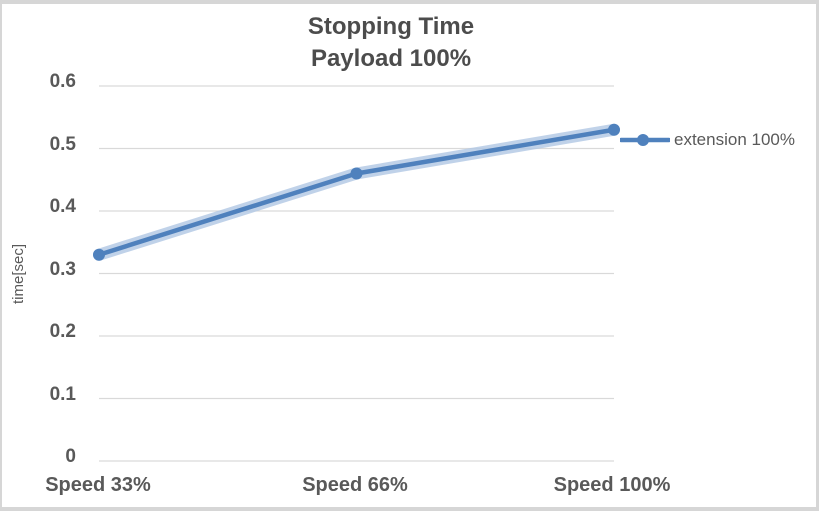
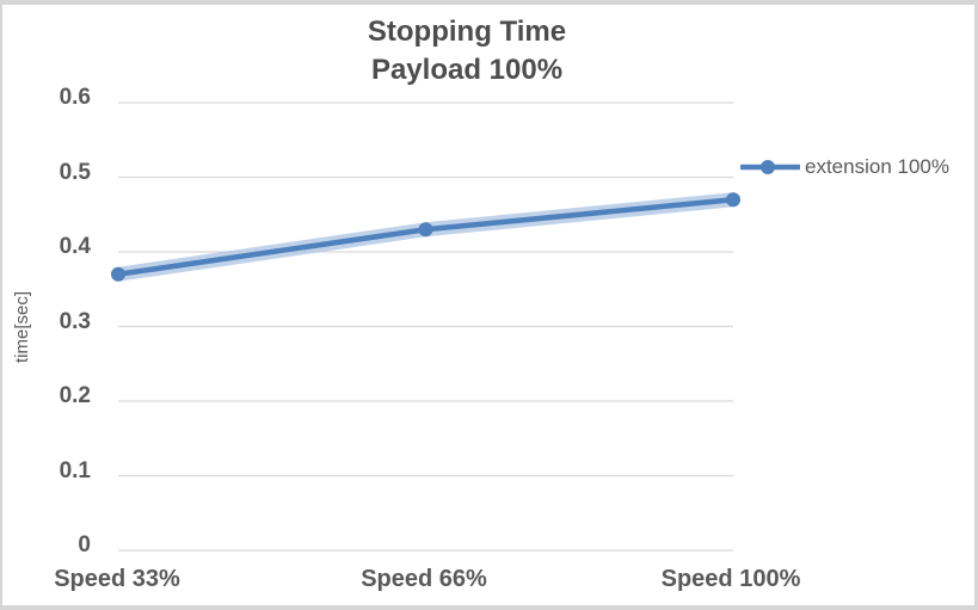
Speed 33%: 0.33 -> 0.37
Speed 66%: 0.46 -> 0.43
Speed 100%: 0.53 -> 0.47
